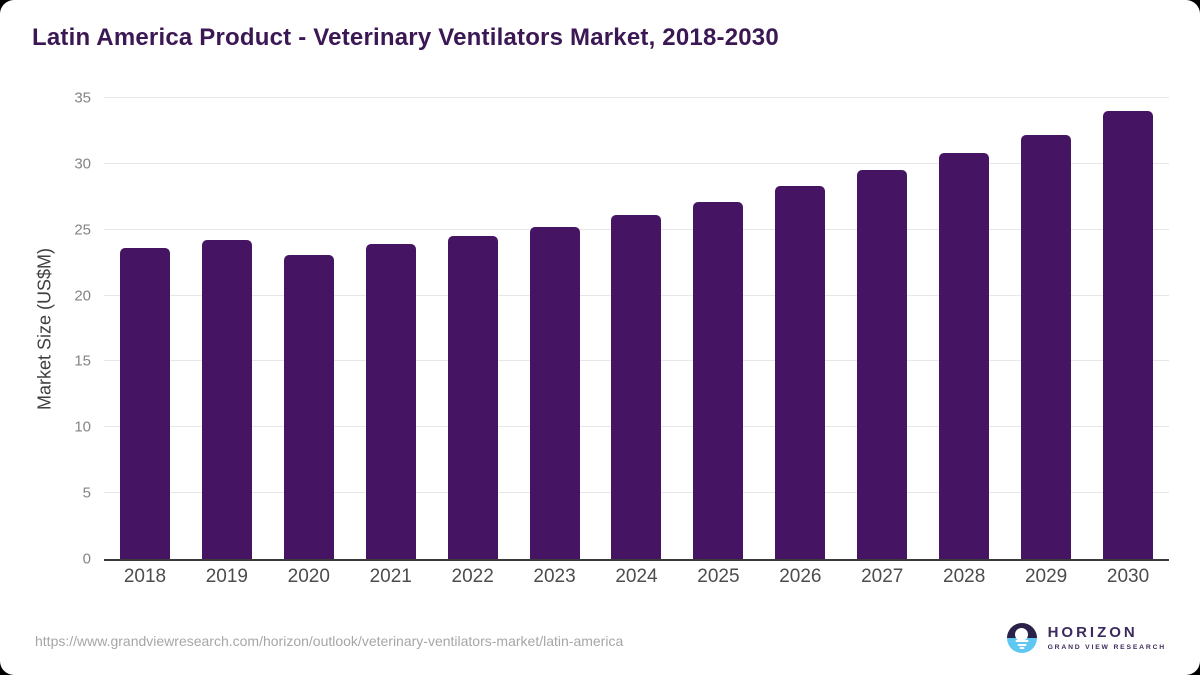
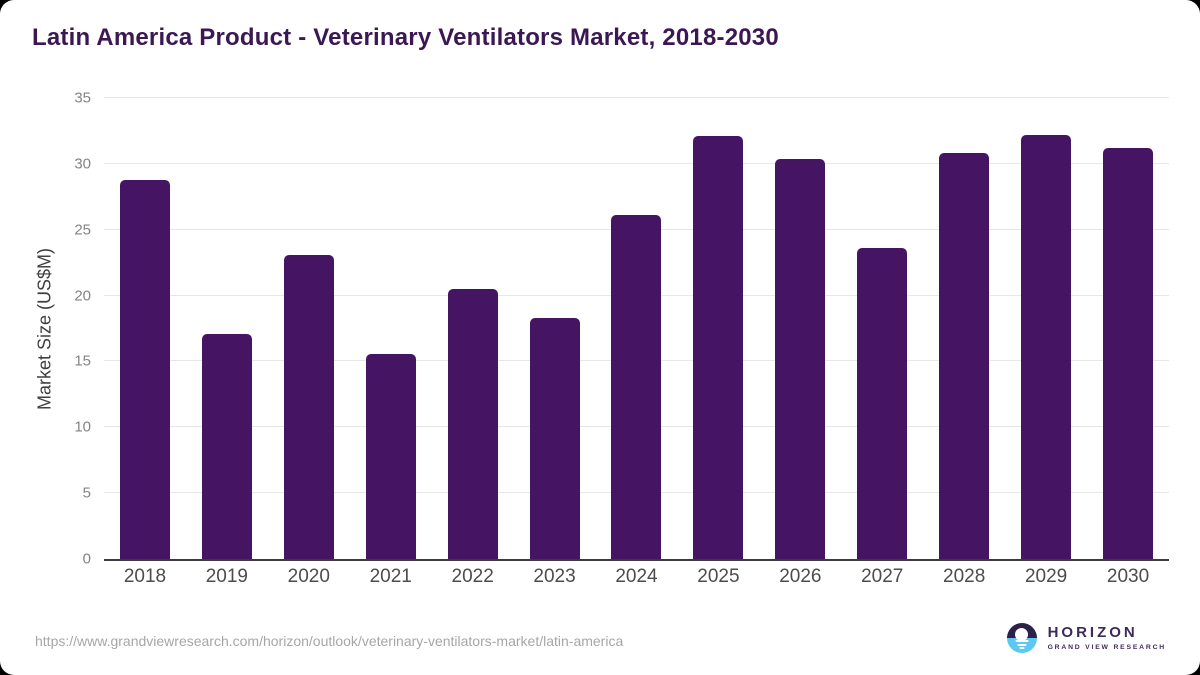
2018: 23.6 -> 28.8
2019: 24.2 -> 17.1
2021: 23.9 -> 15.6
2022: 24.5 -> 20.5
2023: 25.2 -> 18.3
2025: 27.1 -> 32.1
2026: 28.3 -> 30.4
2027: 29.5 -> 23.6
2030: 34.0 -> 31.2
